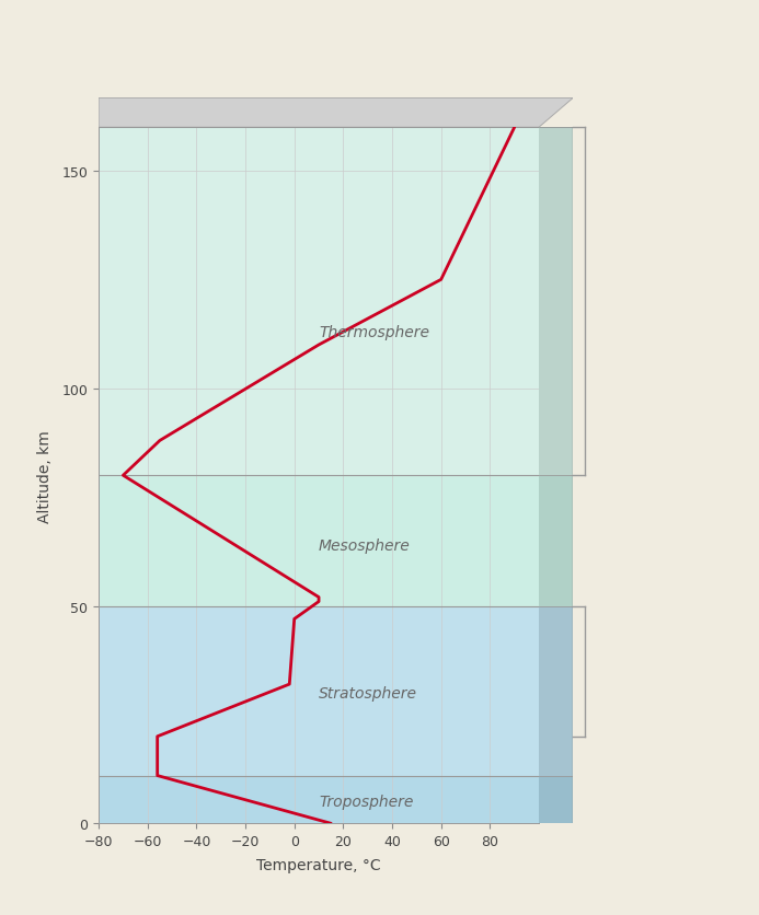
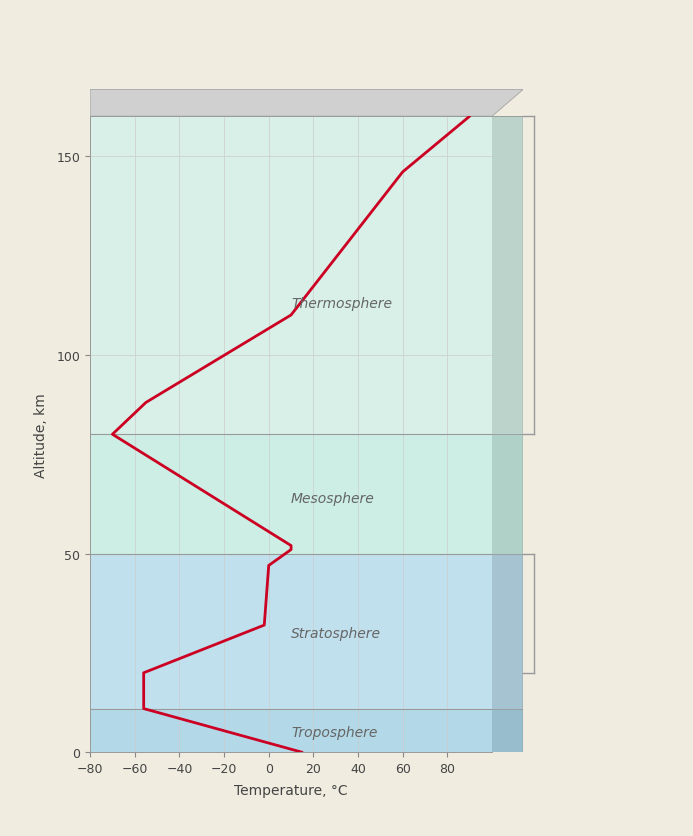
60: 125 -> 146
